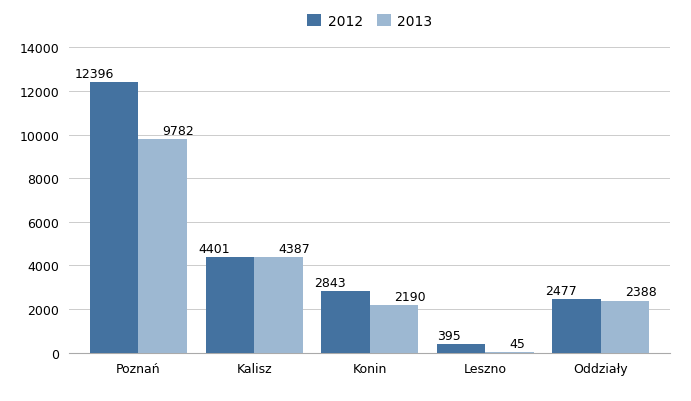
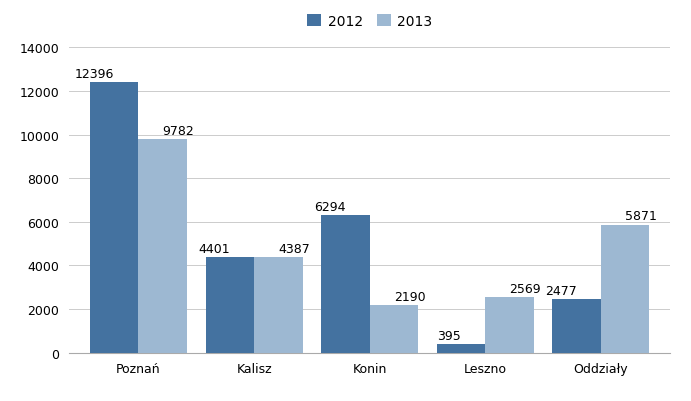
2012/Konin: 2843 -> 6294
2013/Leszno: 45 -> 2569
2013/Oddziały: 2388 -> 5871
